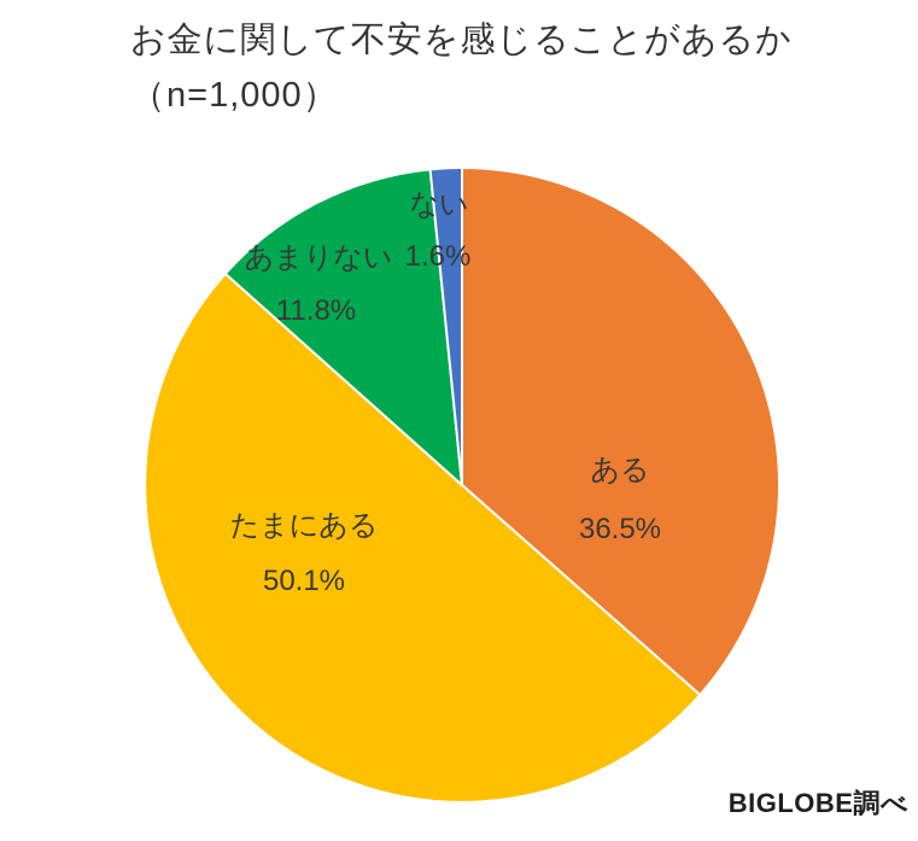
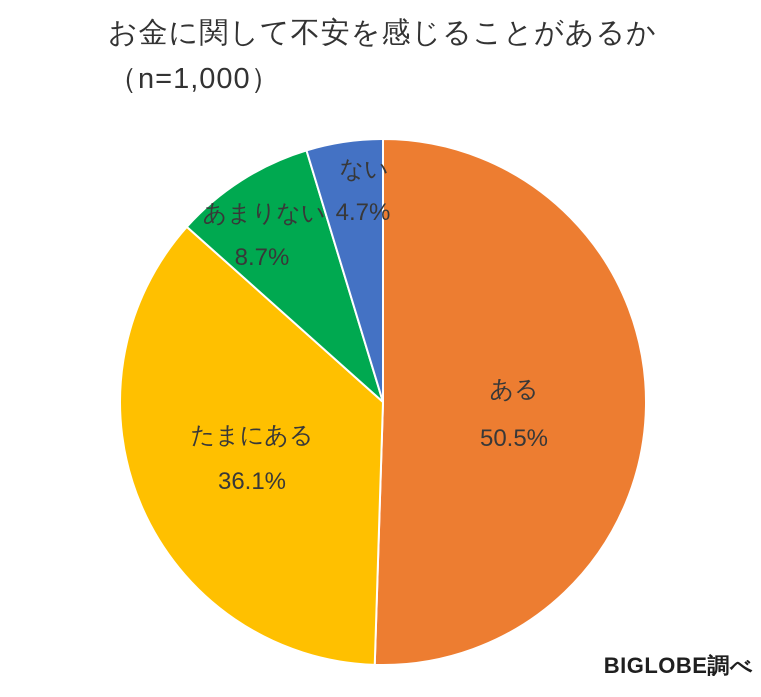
ある: 36.5% -> 50.5%
たまにある: 50.1% -> 36.1%
あまりない: 11.8% -> 8.7%
ない: 1.6% -> 4.7%
